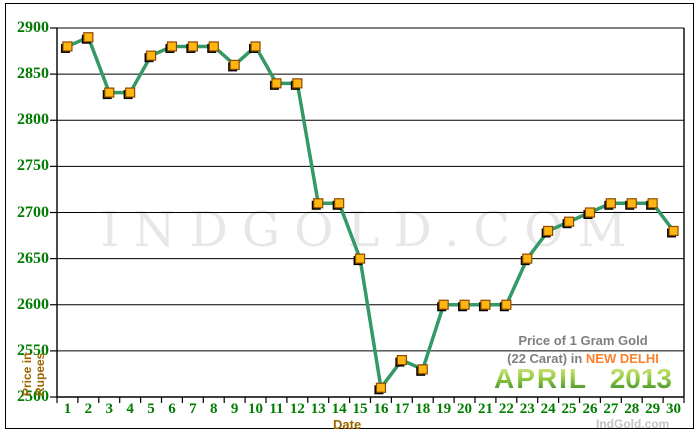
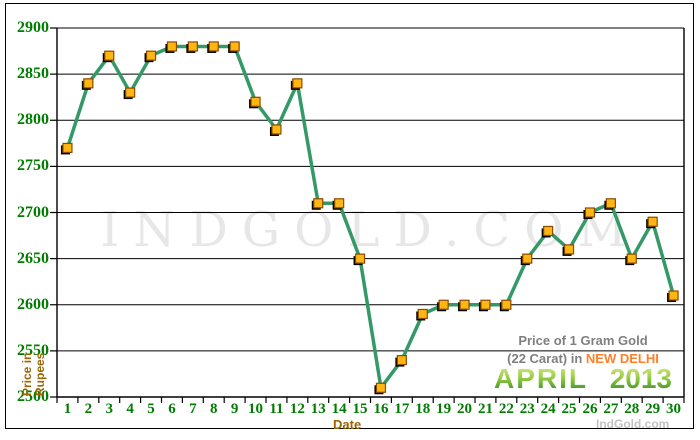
1: 2880 -> 2770
2: 2890 -> 2840
3: 2830 -> 2870
9: 2860 -> 2880
10: 2880 -> 2820
11: 2840 -> 2790
18: 2530 -> 2590
25: 2690 -> 2660
28: 2710 -> 2650
29: 2710 -> 2690
30: 2680 -> 2610
